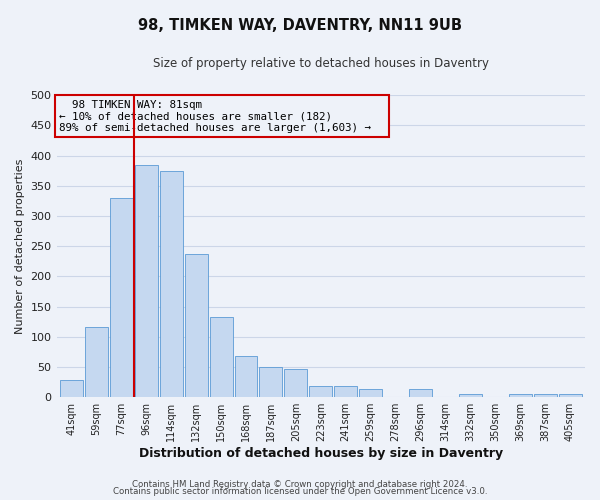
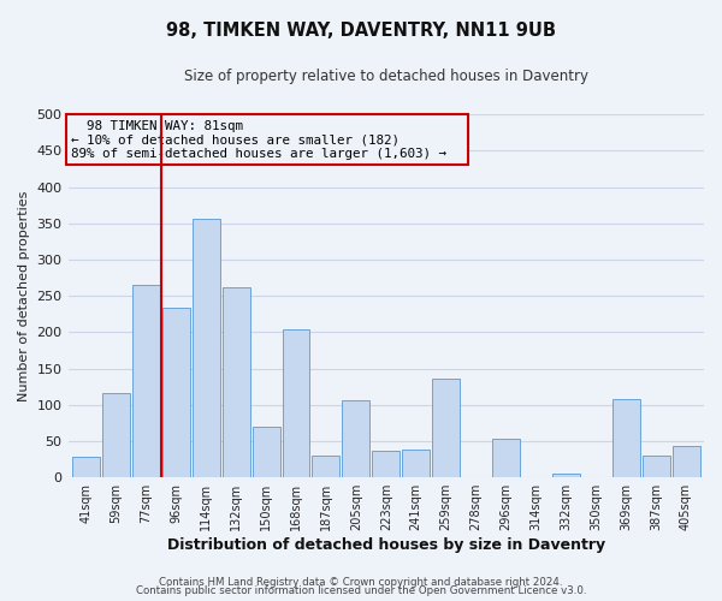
77sqm: 330 -> 266
96sqm: 385 -> 234
114sqm: 375 -> 356
132sqm: 237 -> 262
150sqm: 133 -> 70
168sqm: 68 -> 204
187sqm: 50 -> 30
205sqm: 46 -> 106
223sqm: 19 -> 36
241sqm: 19 -> 38
259sqm: 13 -> 136
296sqm: 14 -> 54
369sqm: 5 -> 108
387sqm: 5 -> 30
405sqm: 5 -> 44
